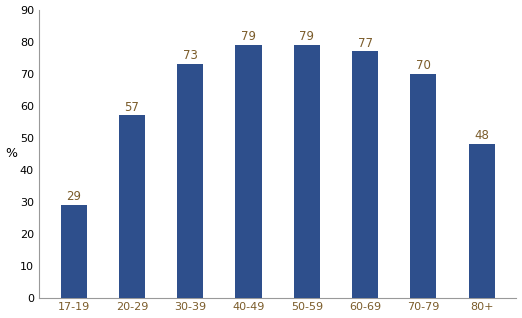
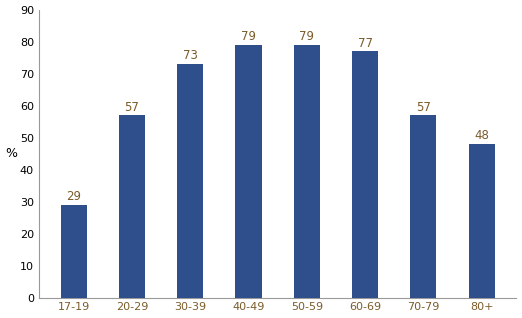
70-79: 70 -> 57
